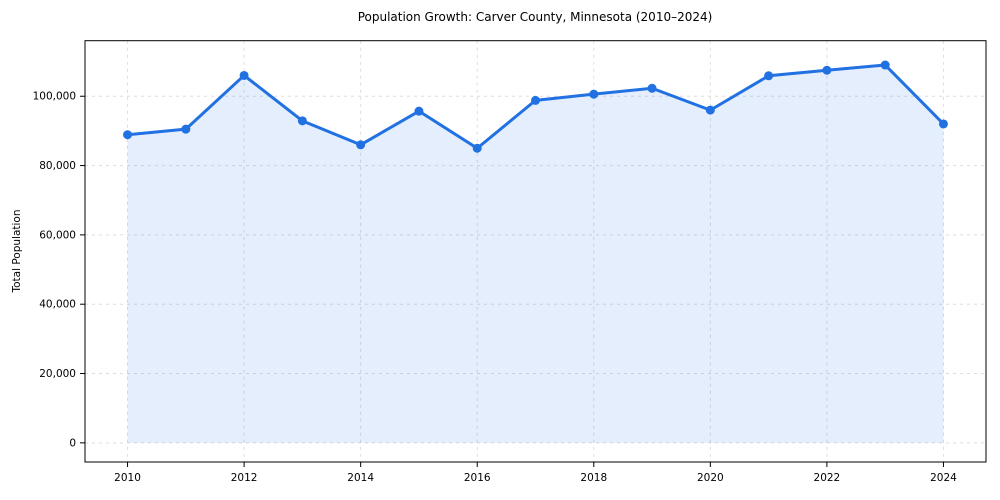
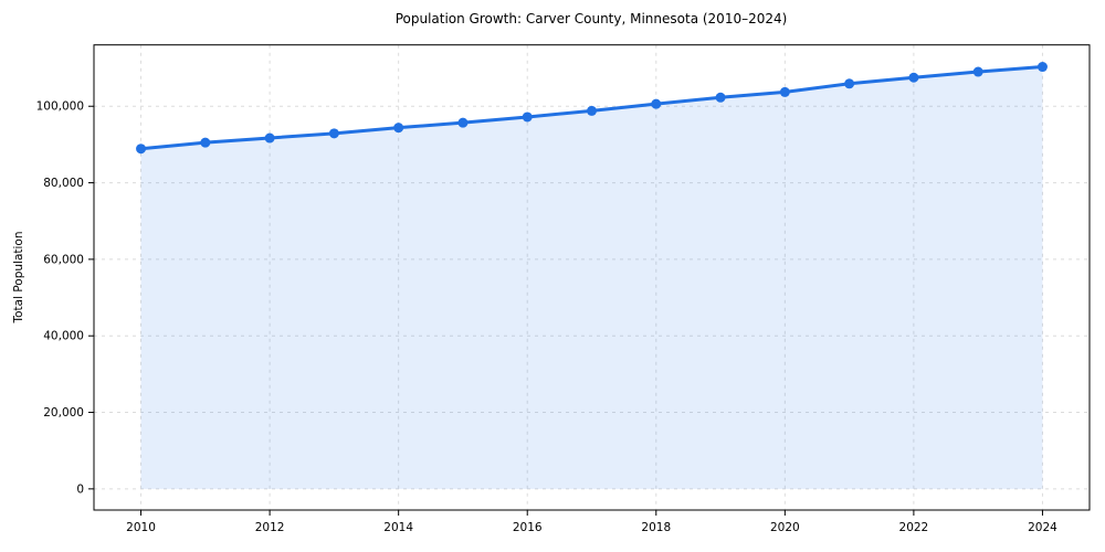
2012: 106000 -> 92000
2014: 86000 -> 94000
2016: 85000 -> 97000
2020: 96000 -> 104000
2024: 92000 -> 110000
